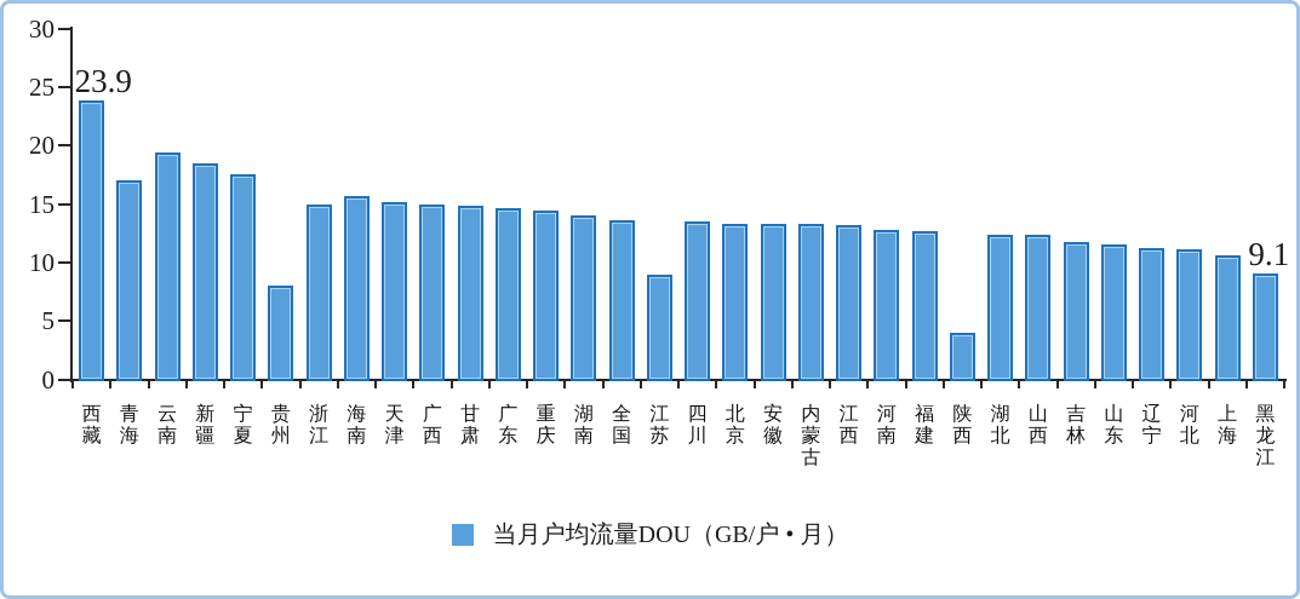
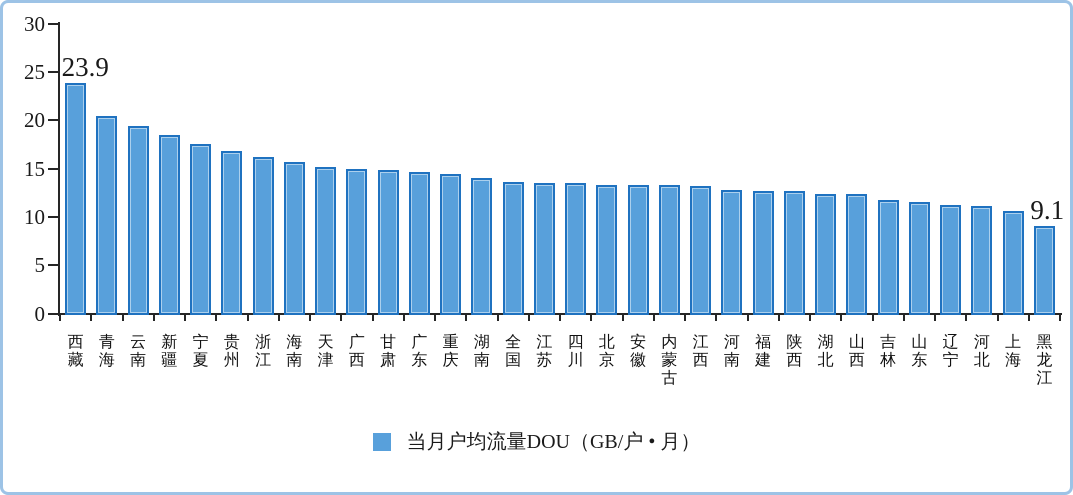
青海: 17 -> 20
贵州: 8 -> 17
浙江: 15 -> 16
江苏: 9 -> 14
陕西: 4 -> 13
